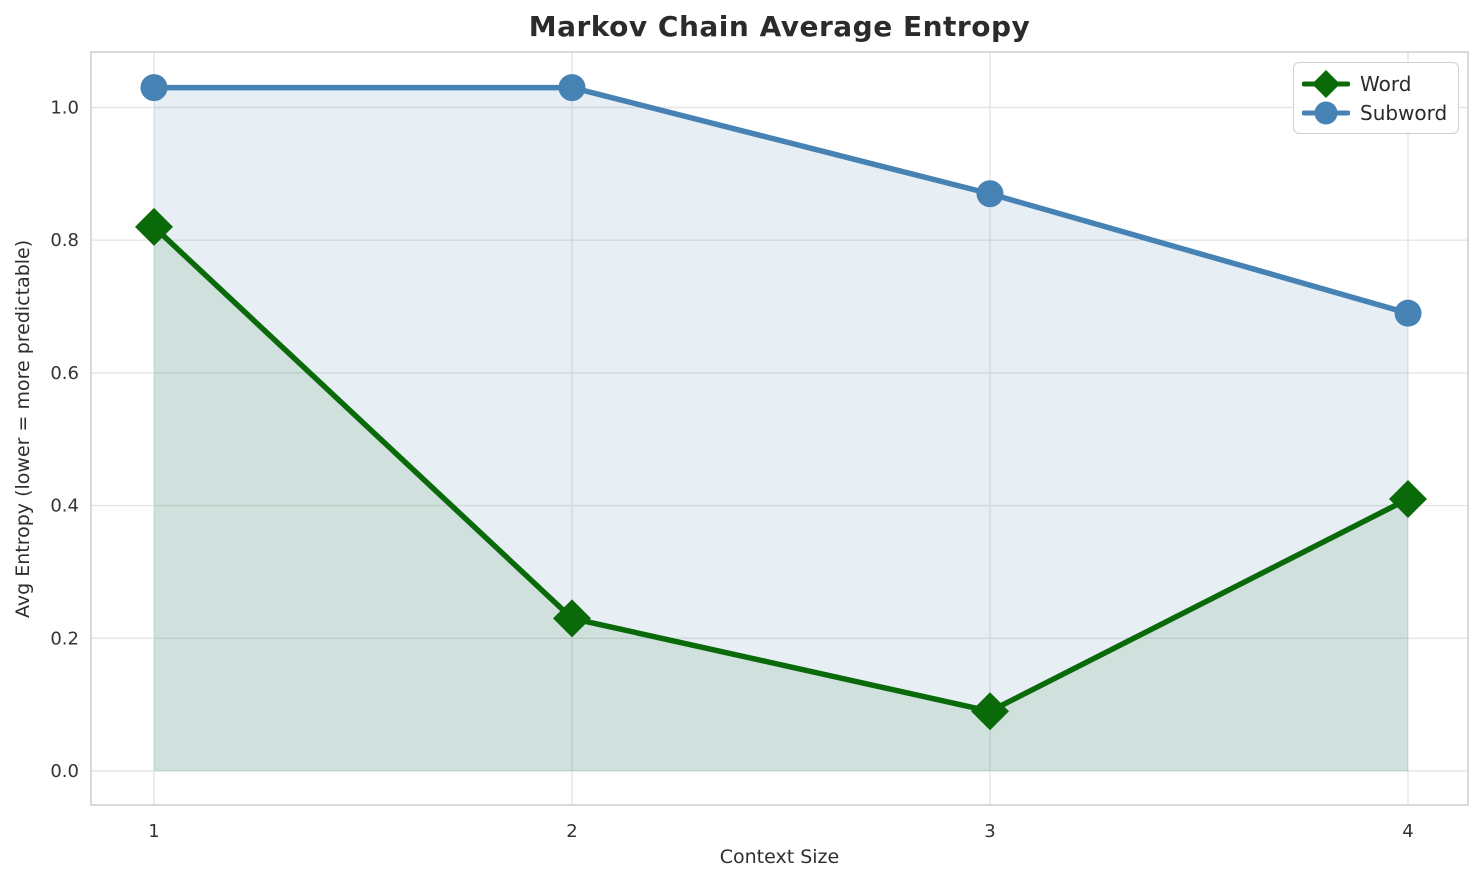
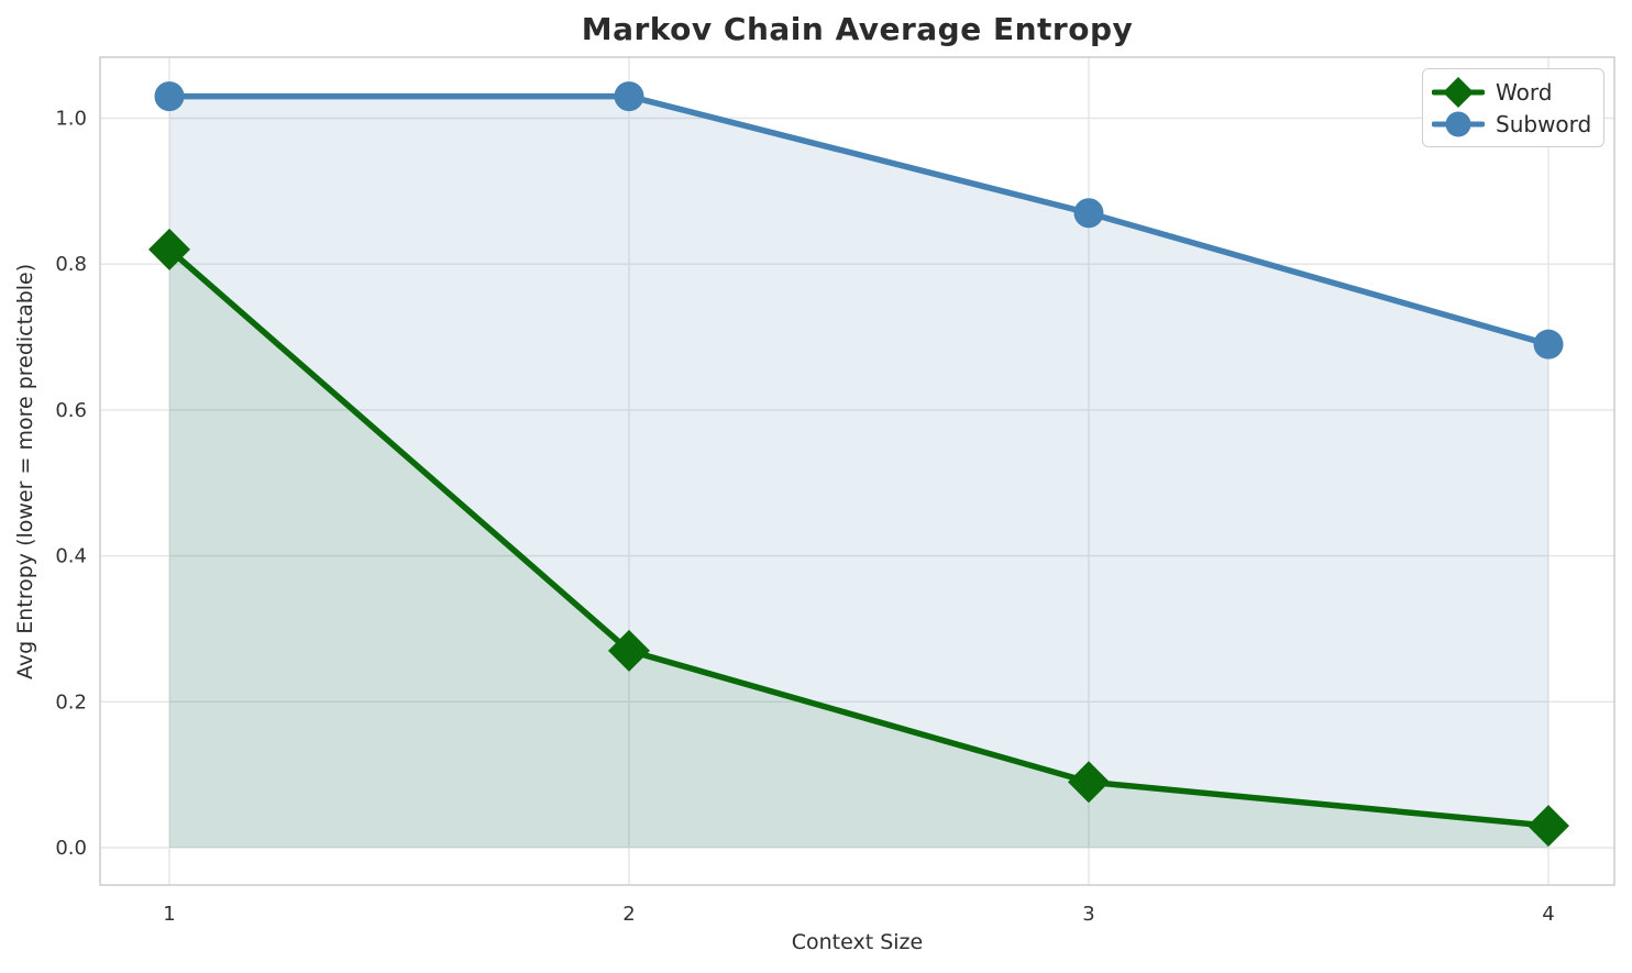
Word/2: 0.23 -> 0.27
Word/4: 0.41 -> 0.03
